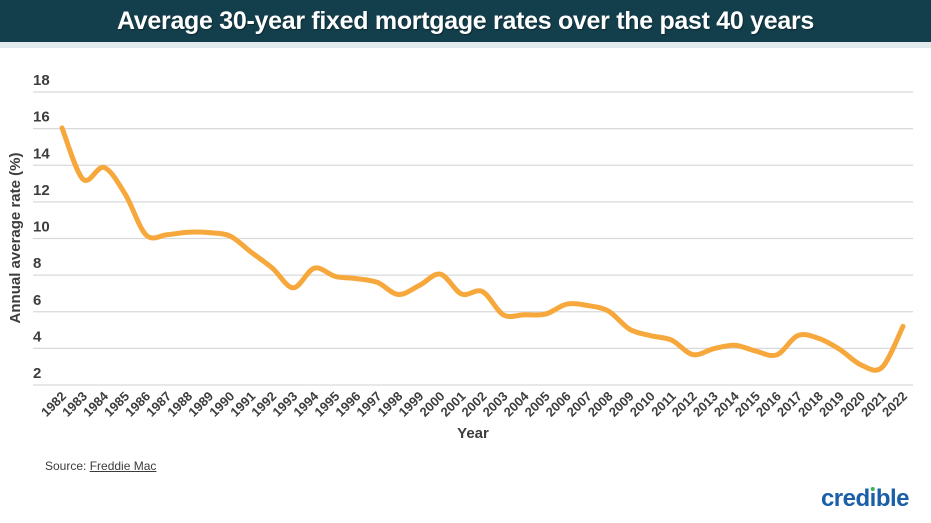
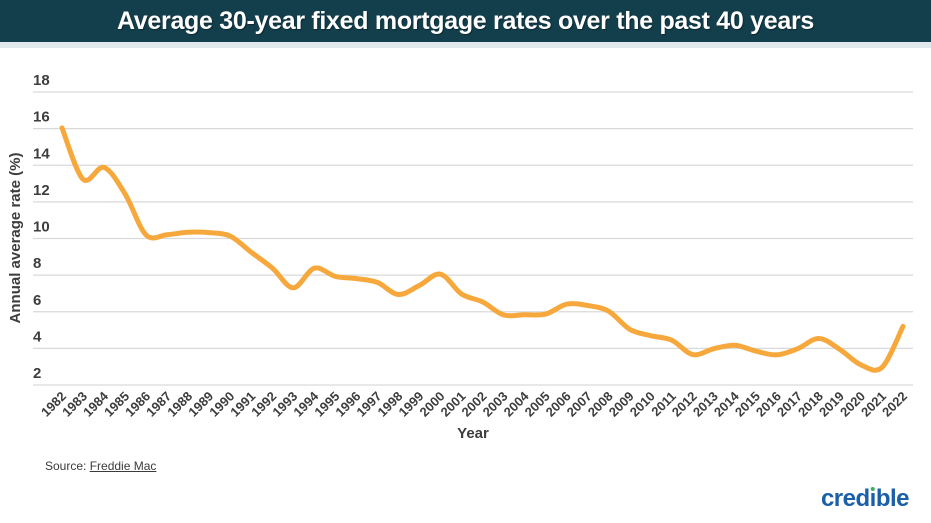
2002: 7.1 -> 6.5
2017: 4.7 -> 4.0
